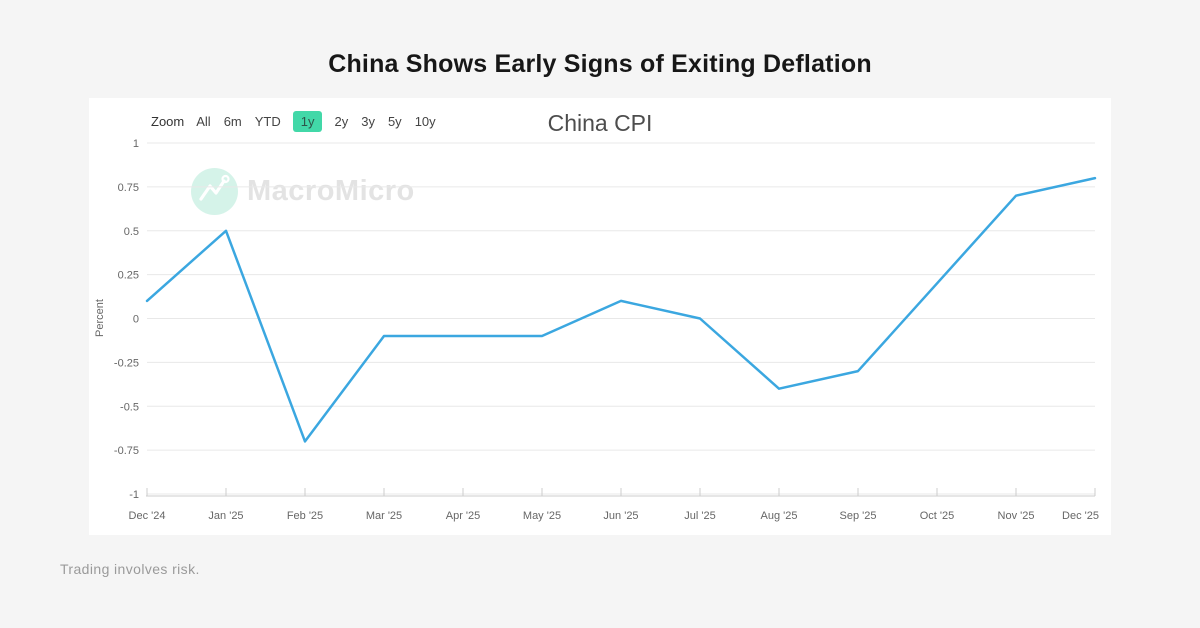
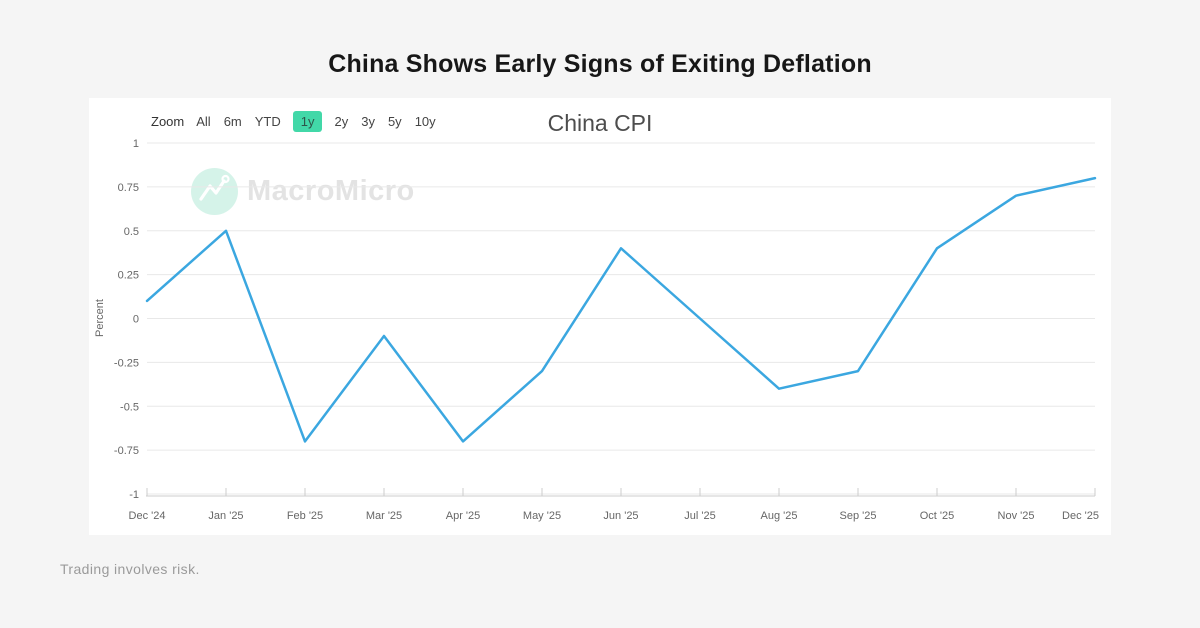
Apr '25: -0.1 -> -0.7
May '25: -0.1 -> -0.3
Jun '25: 0.1 -> 0.4
Oct '25: 0.2 -> 0.4
